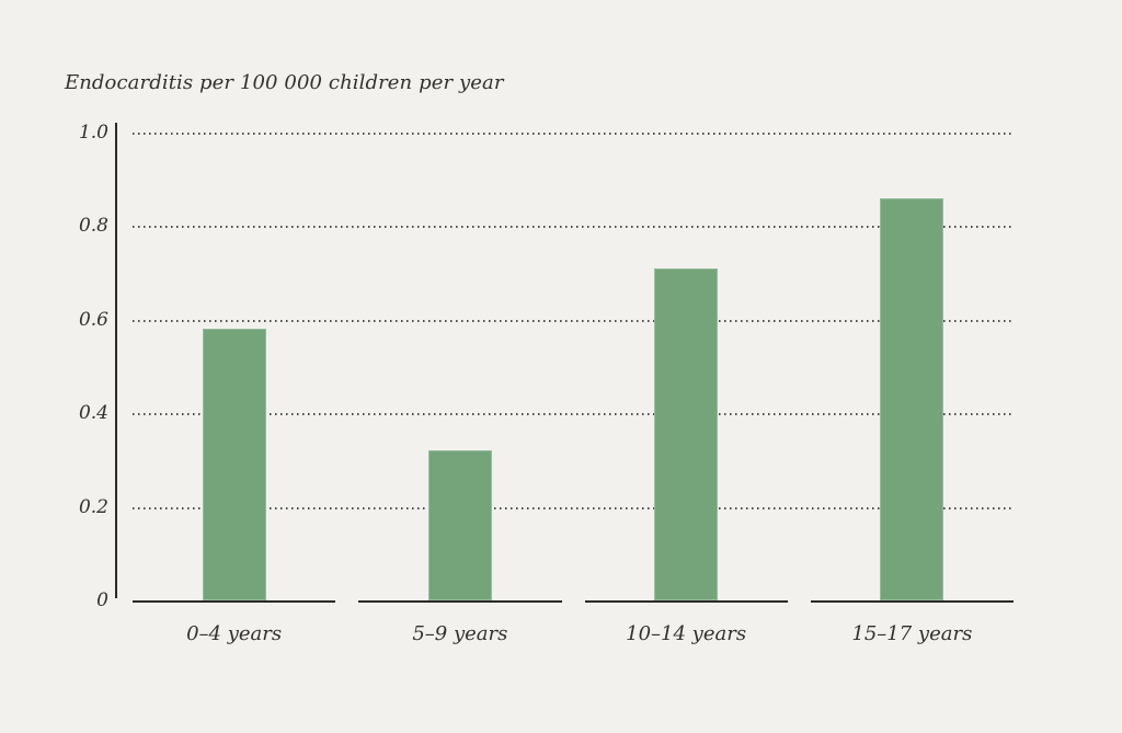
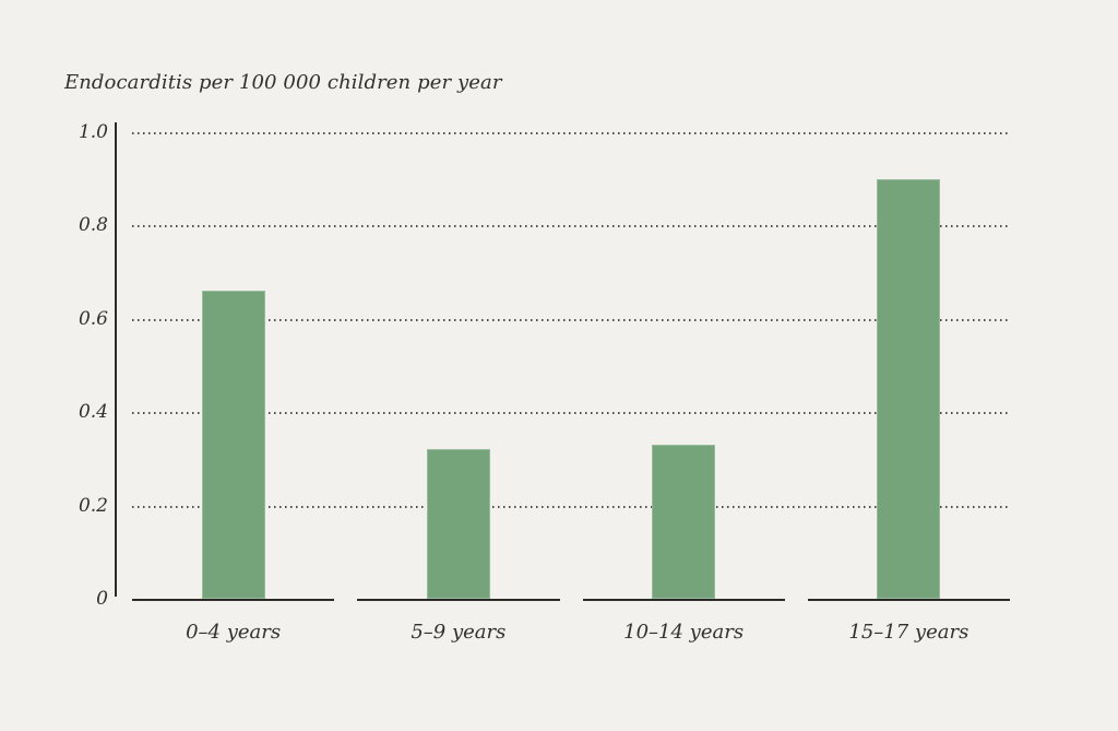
0–4 years: 0.58 -> 0.66
10–14 years: 0.71 -> 0.33
15–17 years: 0.86 -> 0.90
